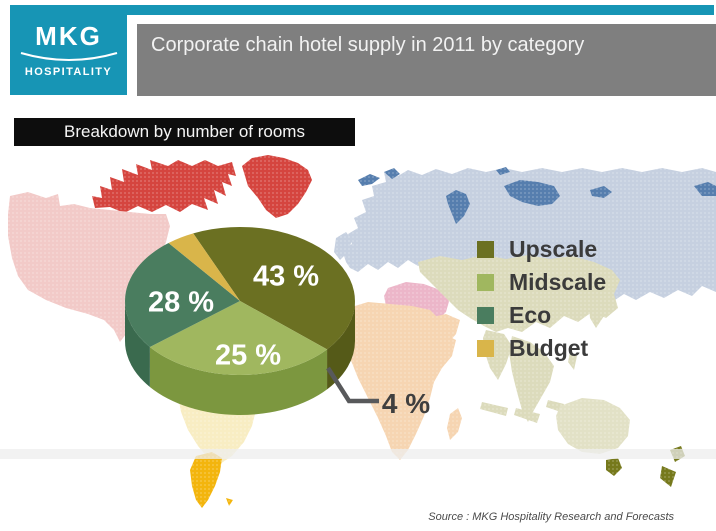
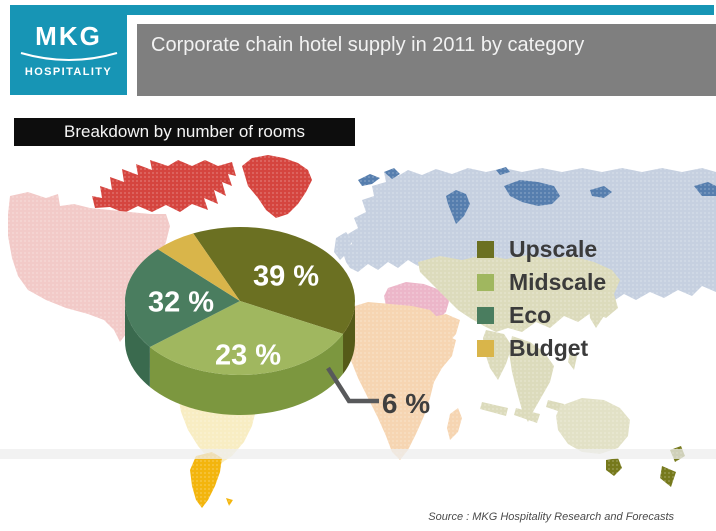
Upscale: 43 -> 39
Midscale: 28 -> 32
Eco: 25 -> 23
Budget: 4 -> 6
